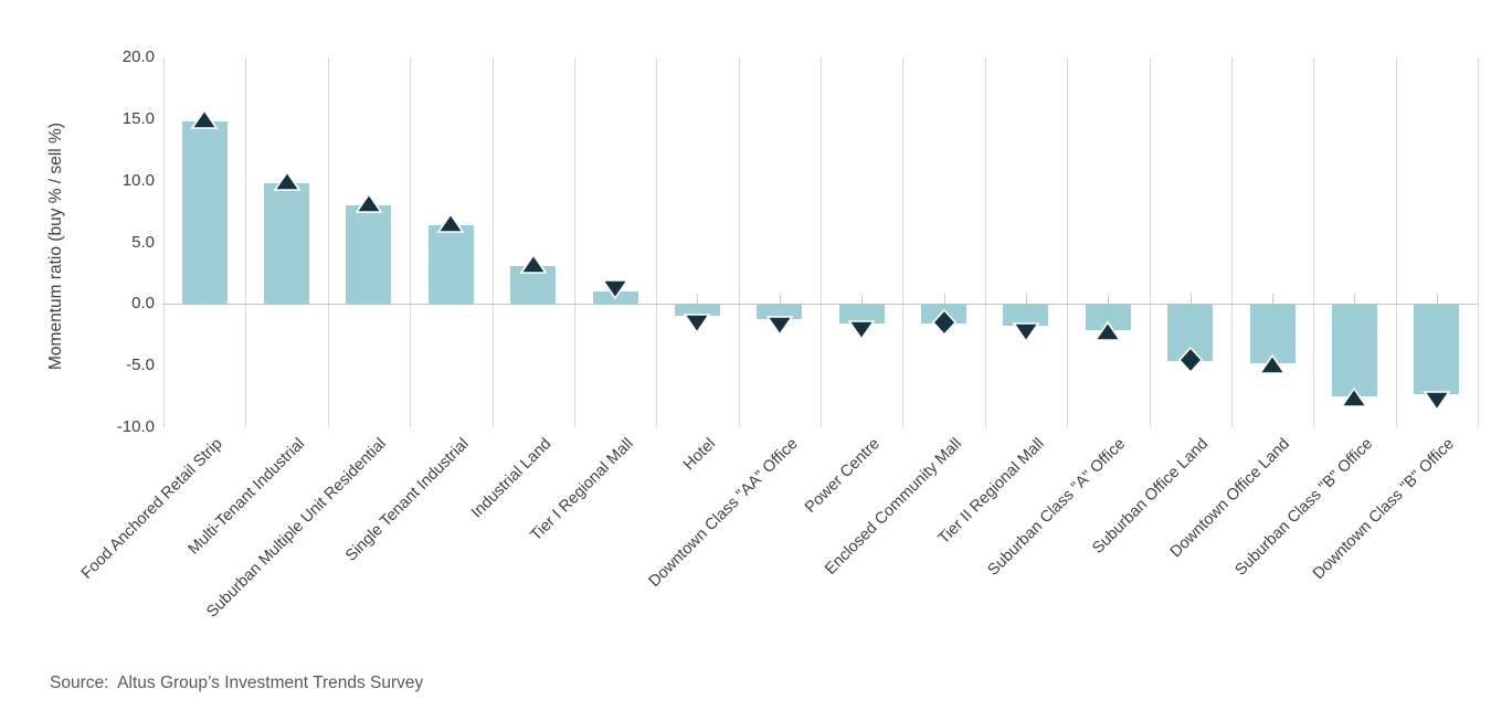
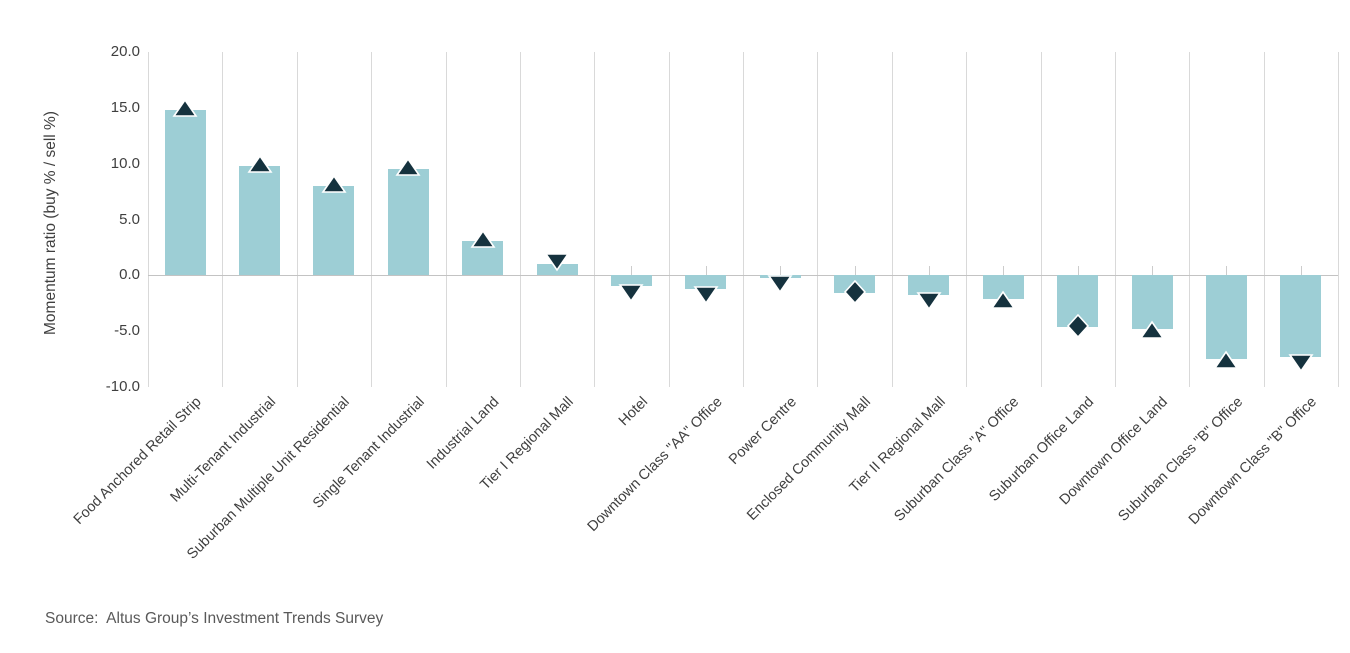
Single Tenant Industrial: 6.4 -> 9.5
Power Centre: -1.6 -> -0.2
